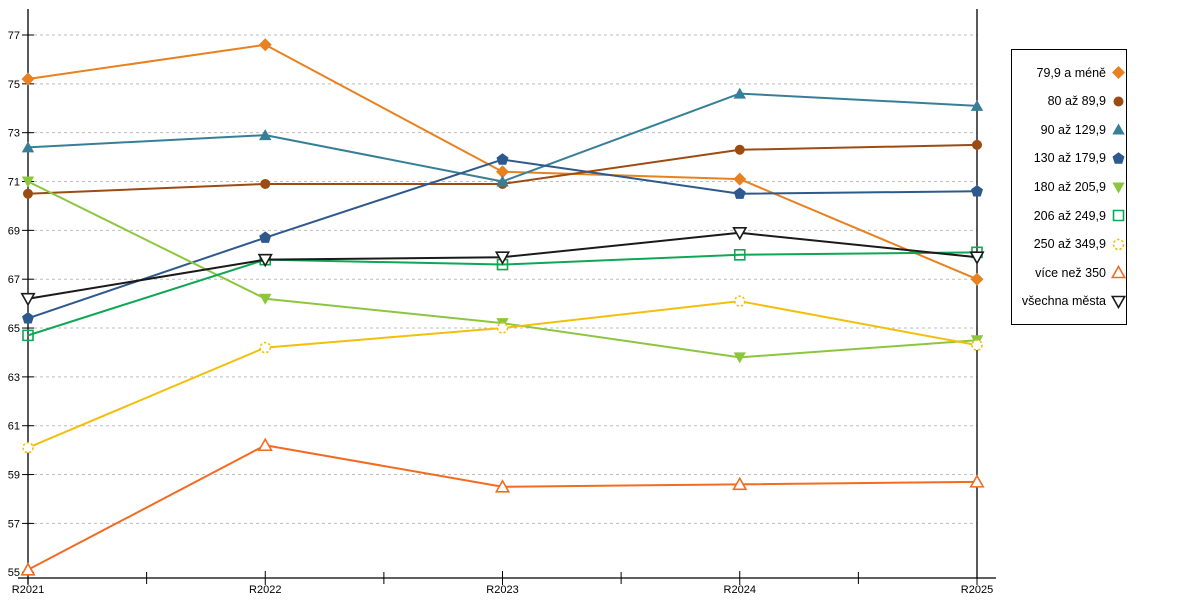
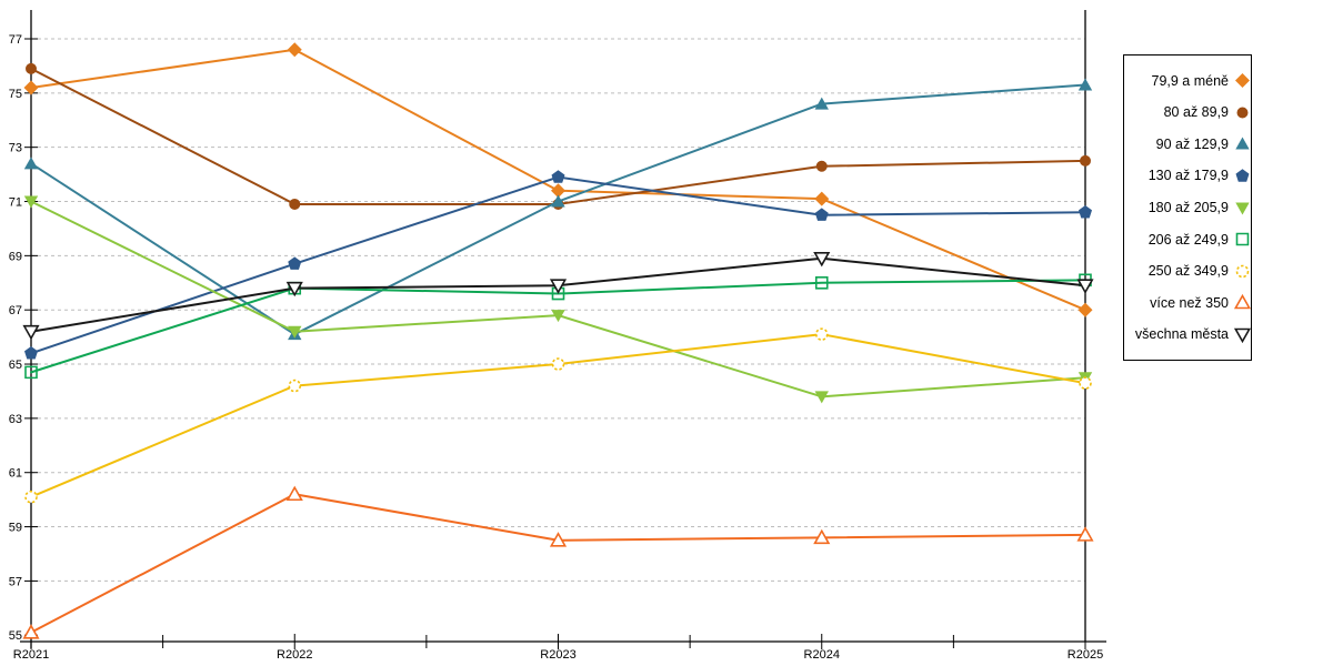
80 až 89,9/R2021: 70.5 -> 75.9
90 až 129,9/R2022: 72.9 -> 66.1
180 až 205,9/R2023: 65.2 -> 66.8
90 až 129,9/R2025: 74.1 -> 75.3
